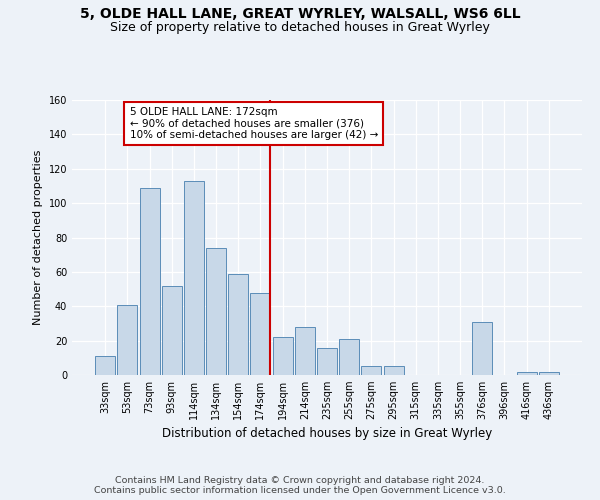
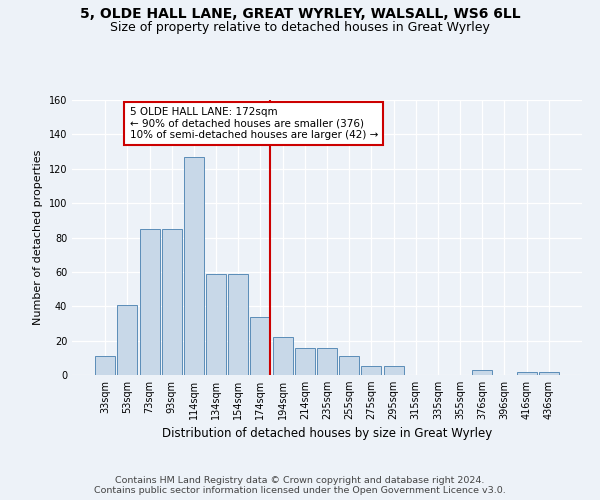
73sqm: 109 -> 85
93sqm: 52 -> 85
114sqm: 113 -> 127
134sqm: 74 -> 59
174sqm: 48 -> 34
214sqm: 28 -> 16
255sqm: 21 -> 11
376sqm: 31 -> 3
